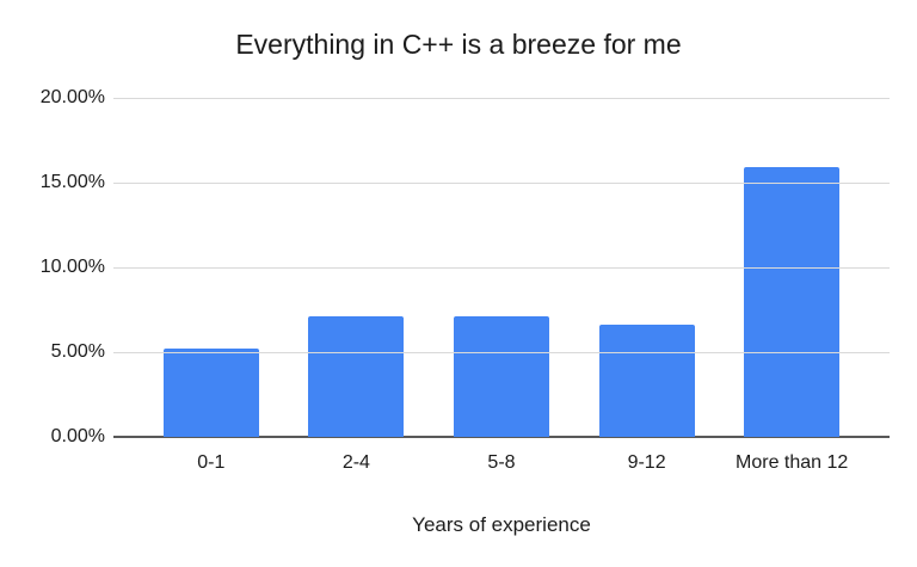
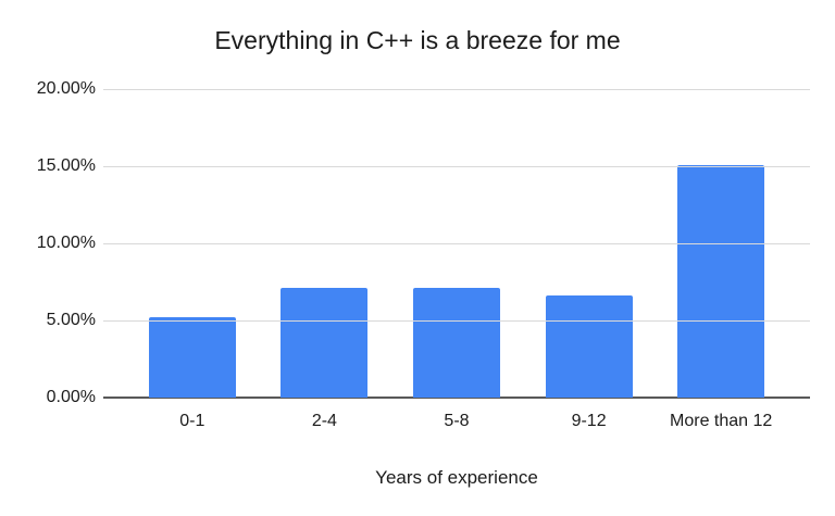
More than 12: 15.9% -> 15.1%
